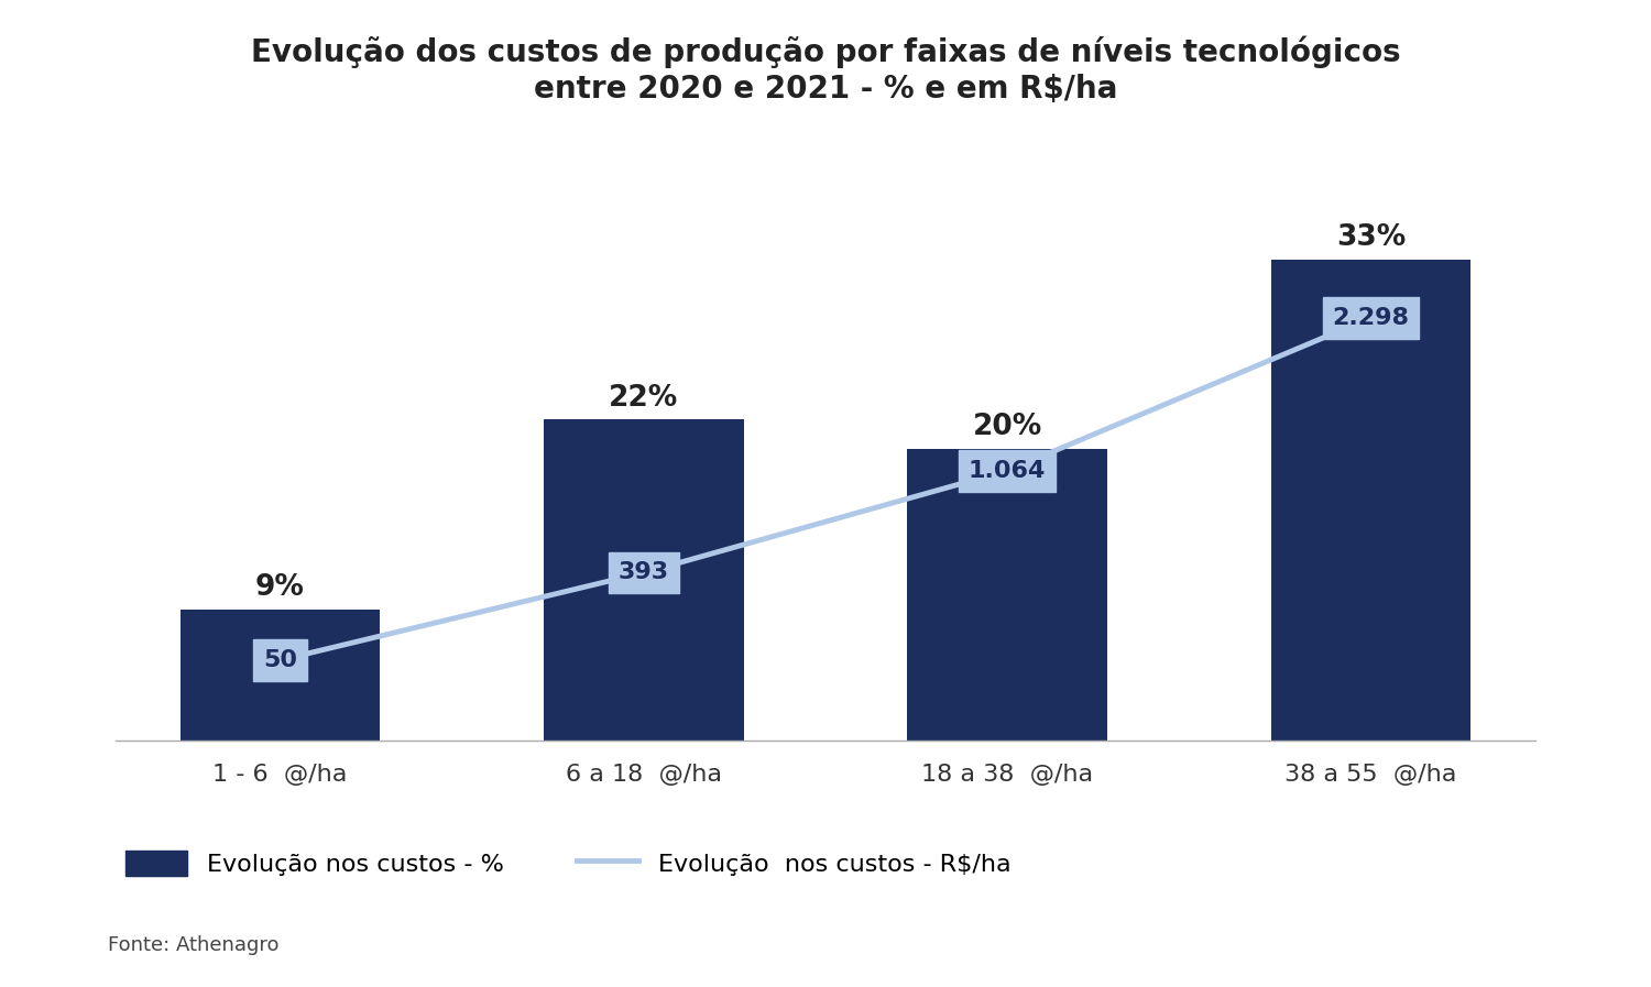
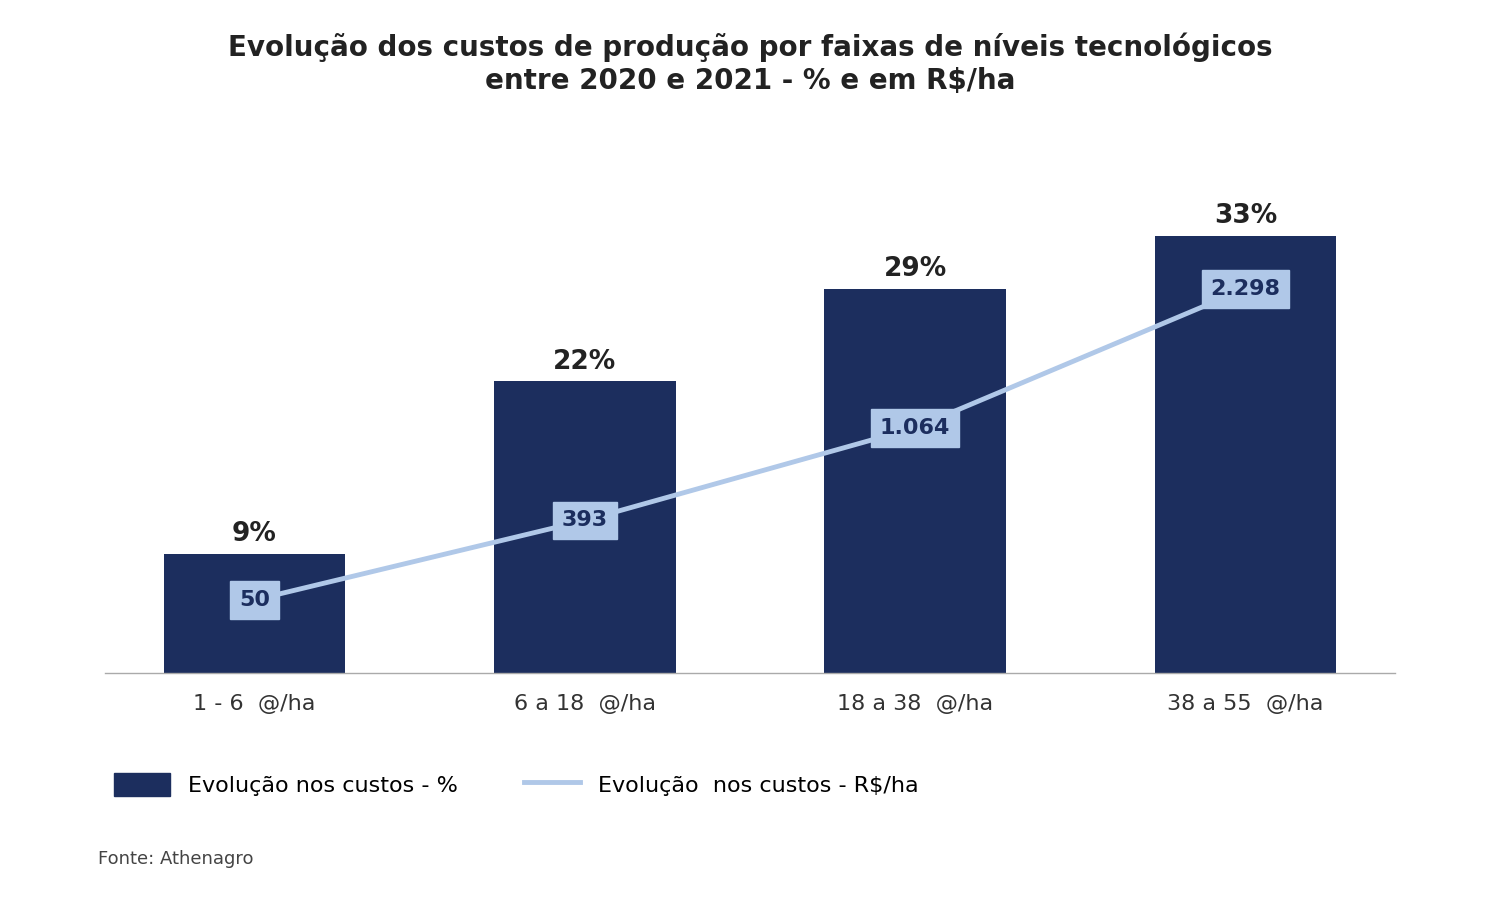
Evolução nos custos - %/18 a 38 @/ha: 20% -> 29%
